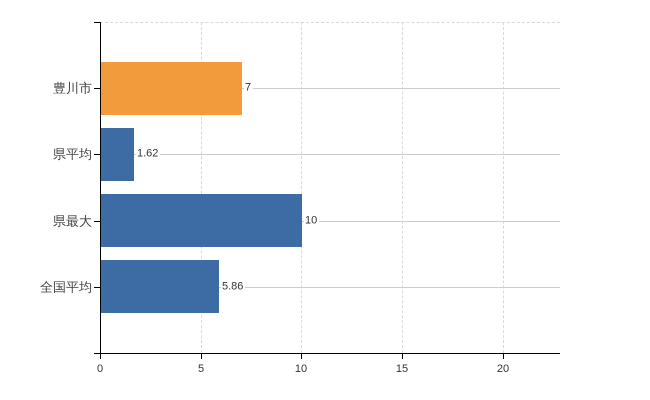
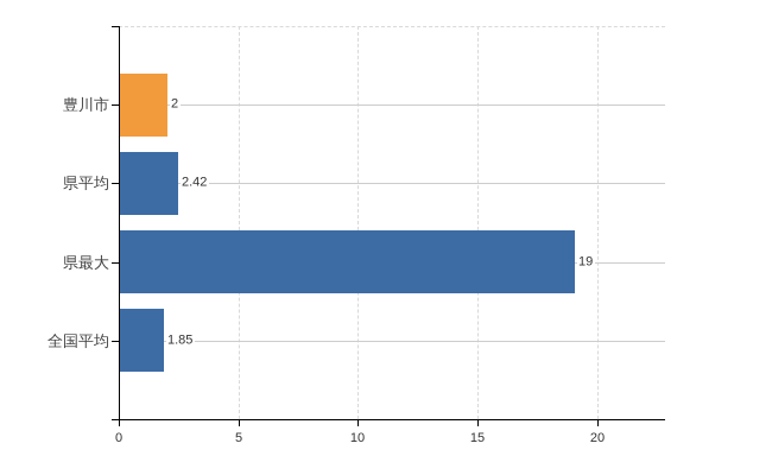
豊川市: 7 -> 2
県平均: 1.62 -> 2.42
県最大: 10 -> 19
全国平均: 5.86 -> 1.85
